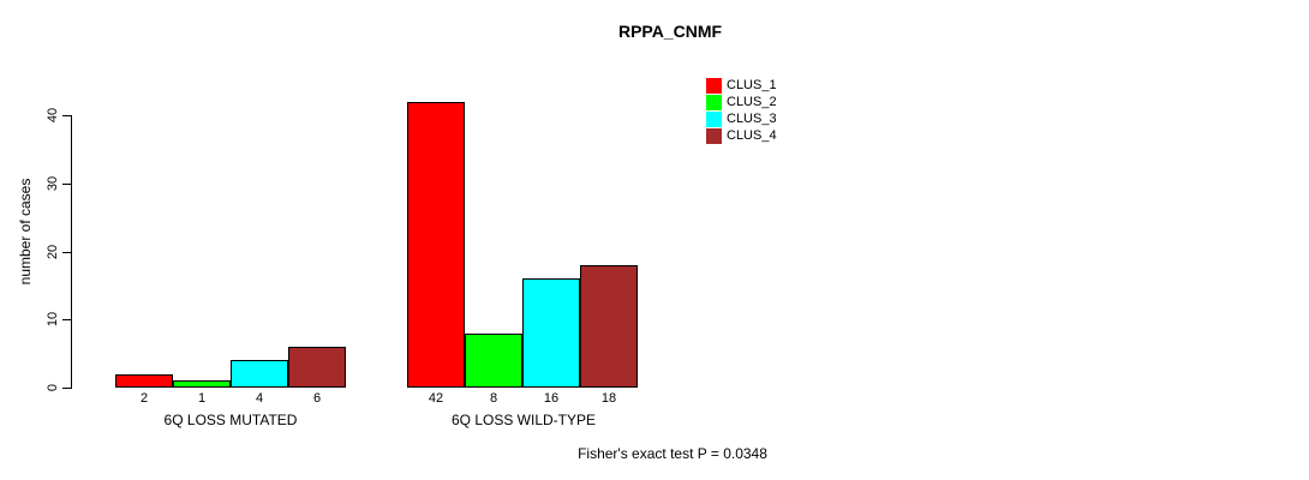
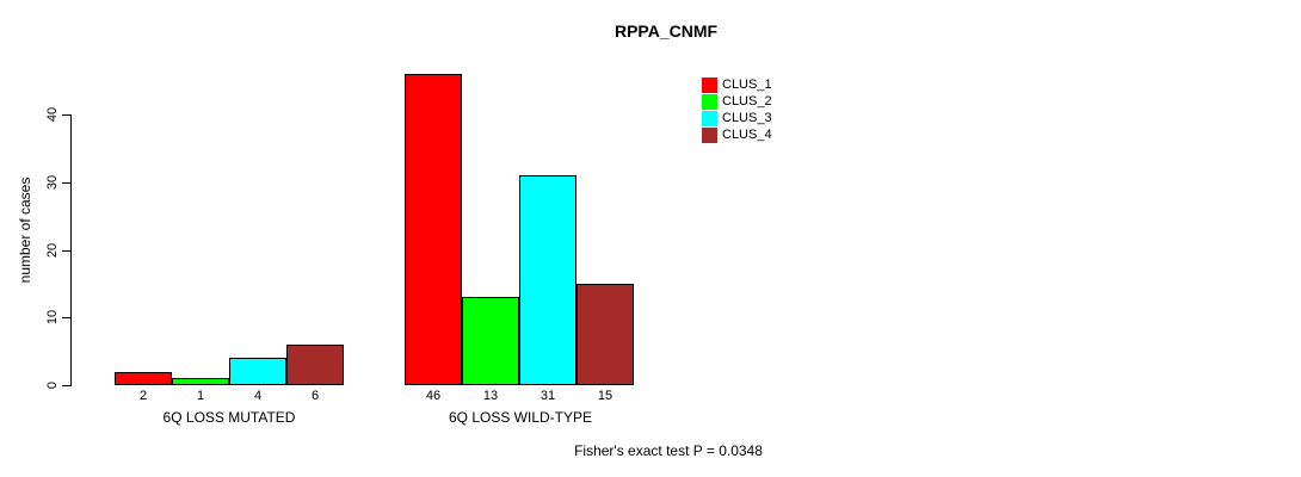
CLUS_1/6Q LOSS WILD-TYPE: 42 -> 46
CLUS_2/6Q LOSS WILD-TYPE: 8 -> 13
CLUS_3/6Q LOSS WILD-TYPE: 16 -> 31
CLUS_4/6Q LOSS WILD-TYPE: 18 -> 15
